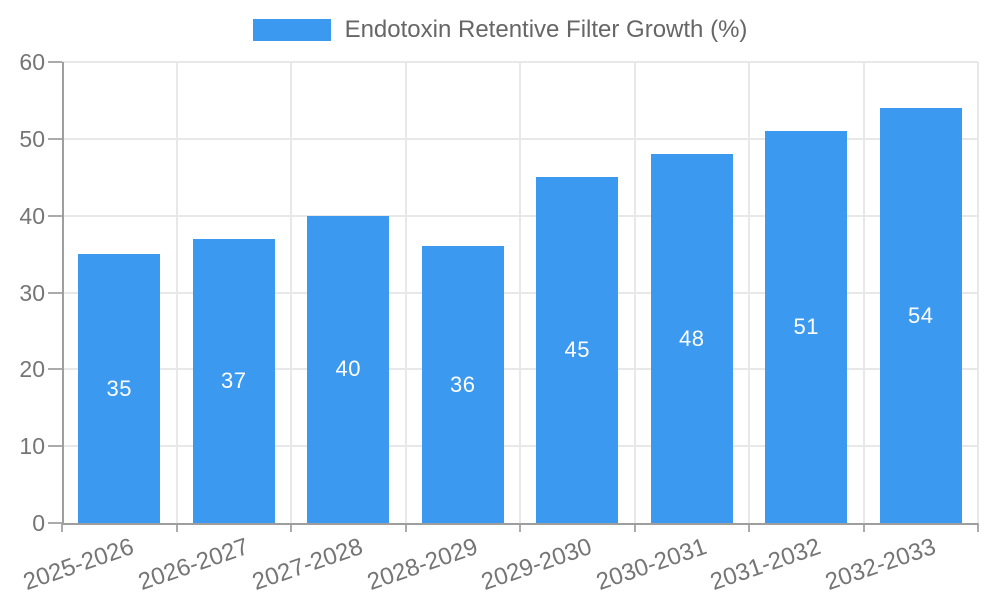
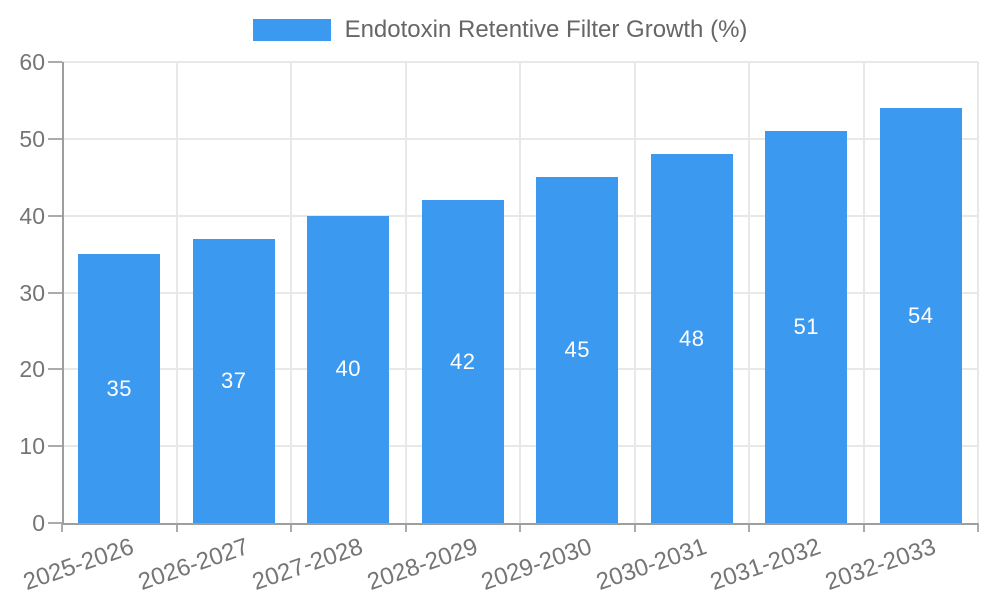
2028-2029: 36 -> 42
